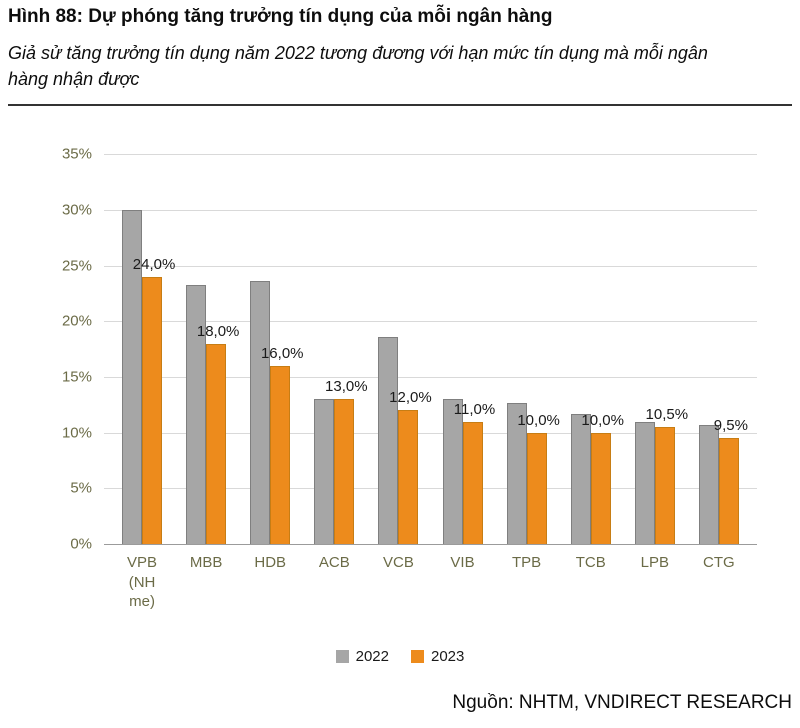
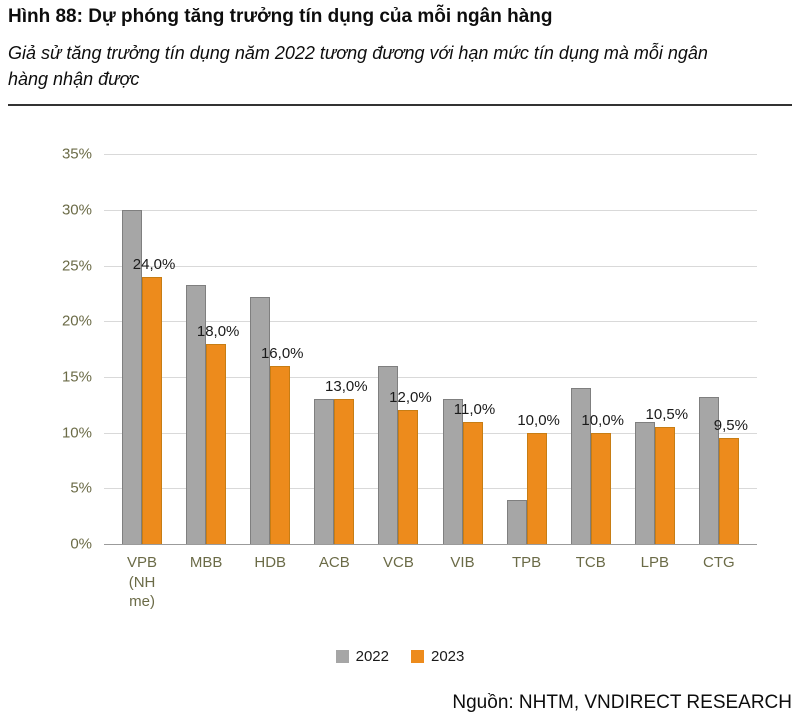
2022/HDB: 23.6% -> 22.2%
2022/VCB: 18.6% -> 16.0%
2022/TPB: 12.7% -> 4.0%
2022/TCB: 11.7% -> 14.0%
2022/CTG: 10.7% -> 13.2%
